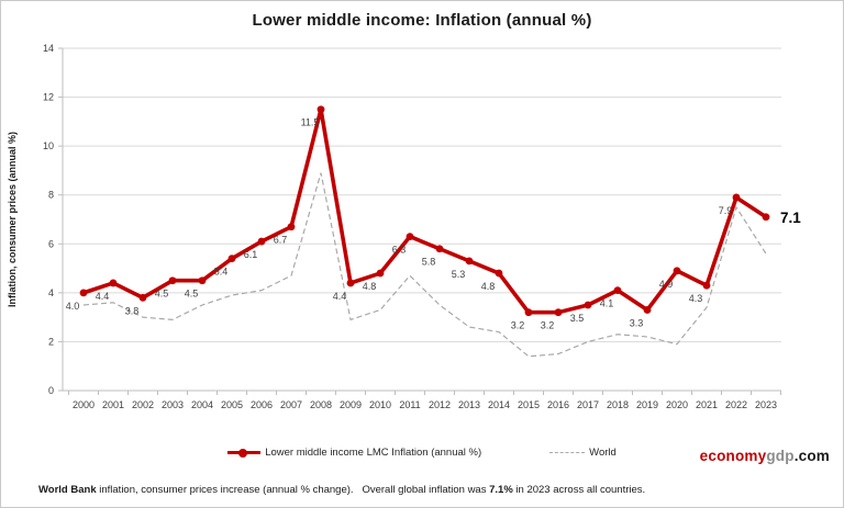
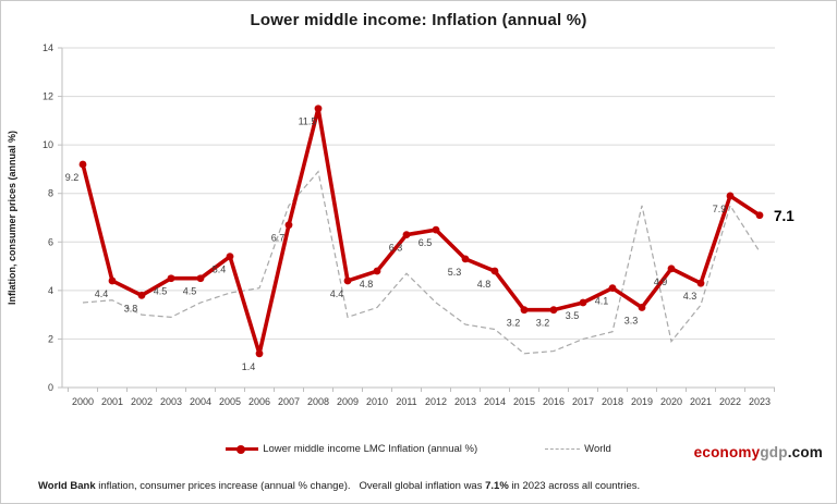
Lower middle income LMC Inflation (annual %)/2000: 4.0 -> 9.2
Lower middle income LMC Inflation (annual %)/2006: 6.1 -> 1.4
World/2007: 4.7 -> 7.5
Lower middle income LMC Inflation (annual %)/2012: 5.8 -> 6.5
World/2019: 2.2 -> 7.5
